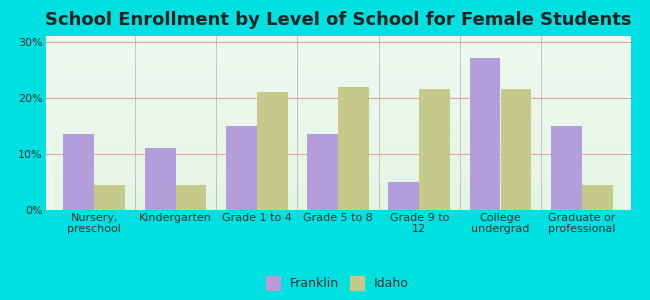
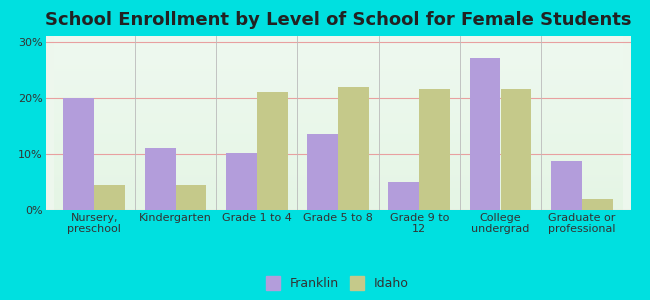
Franklin/Nursery, preschool: 13.5% -> 20.0%
Franklin/Grade 1 to 4: 15.0% -> 10.2%
Franklin/Graduate or professional: 15.0% -> 8.8%
Idaho/Graduate or professional: 4.5% -> 2.0%
